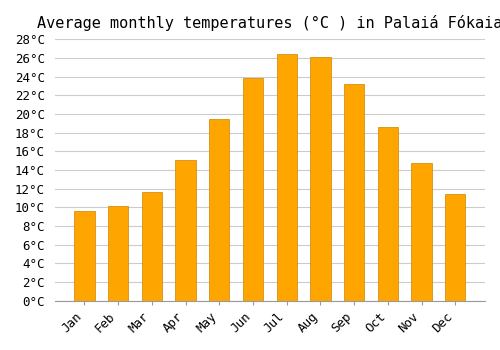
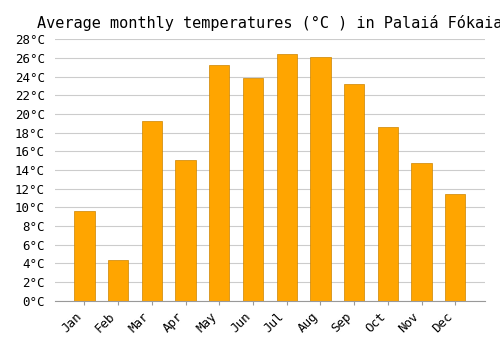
Feb: 10.1°C -> 4.4°C
Mar: 11.6°C -> 19.2°C
May: 19.5°C -> 25.2°C
